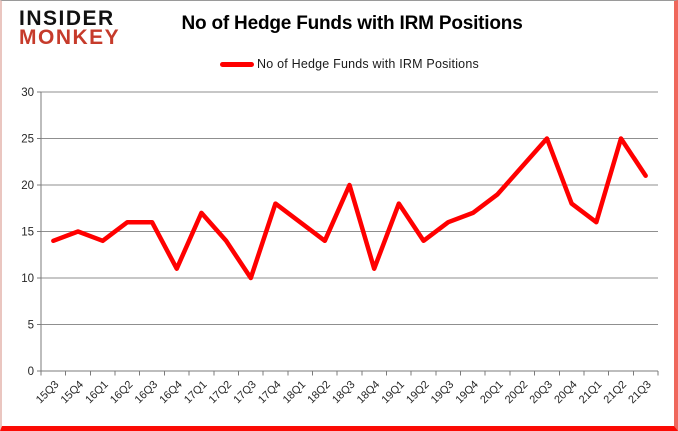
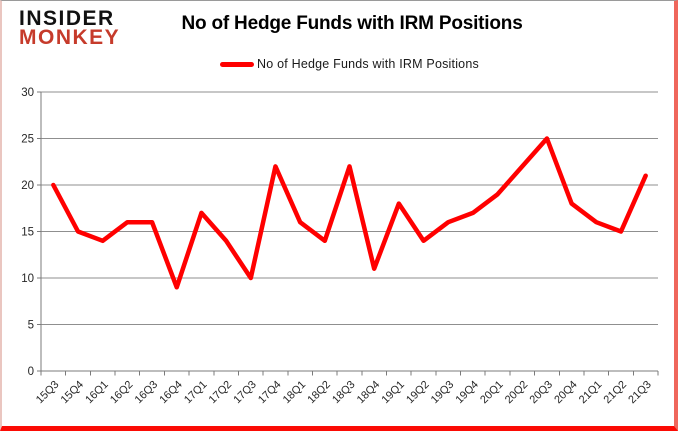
15Q3: 14 -> 20
16Q4: 11 -> 9
17Q4: 18 -> 22
18Q3: 20 -> 22
21Q2: 25 -> 15
